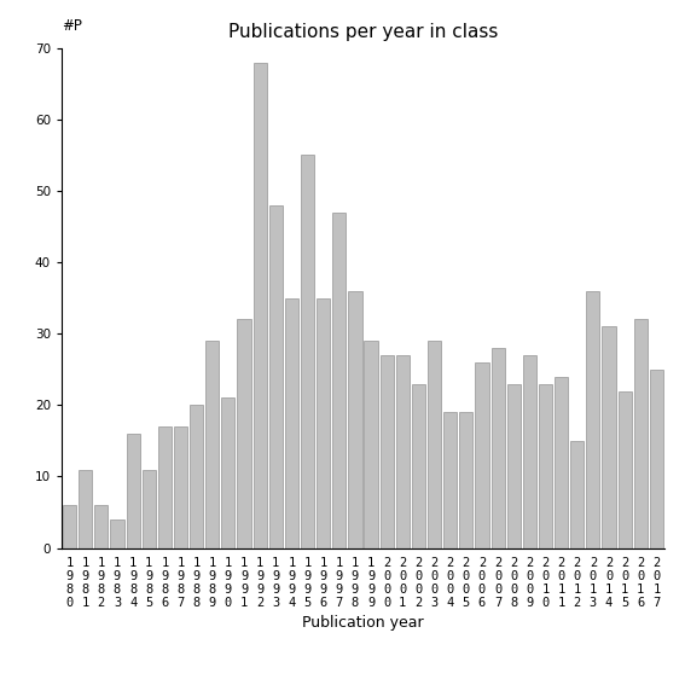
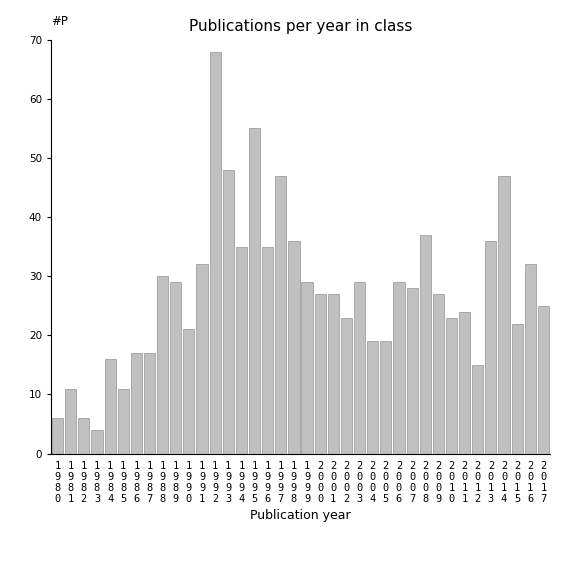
1 9 8 8: 20 -> 30
2 0 0 6: 26 -> 29
2 0 0 8: 23 -> 37
2 0 1 4: 31 -> 47
